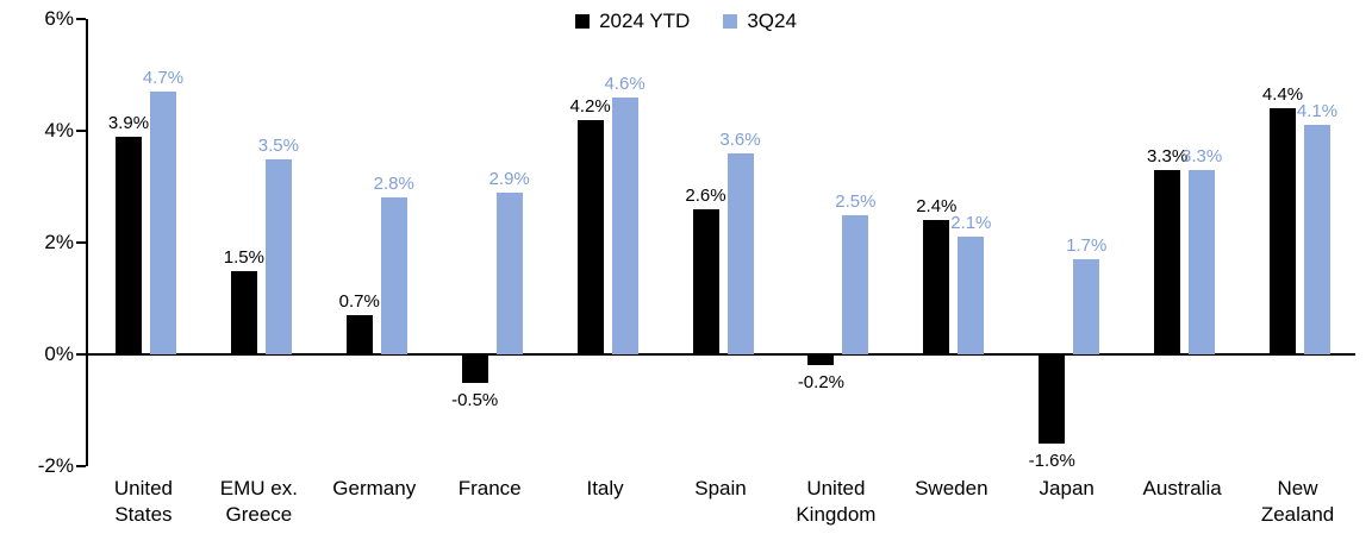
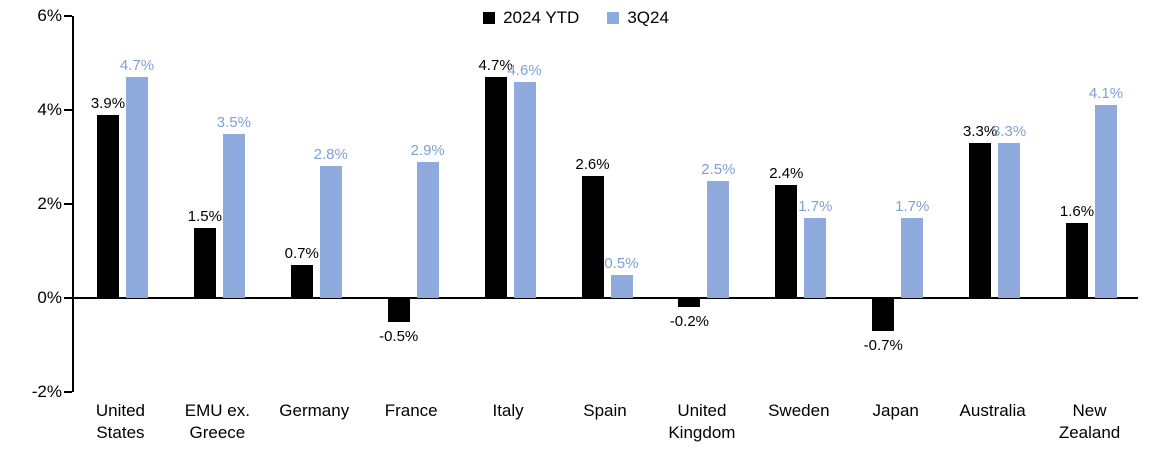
2024 YTD/Italy: 4.2% -> 4.7%
3Q24/Spain: 3.6% -> 0.5%
3Q24/Sweden: 2.1% -> 1.7%
2024 YTD/Japan: -1.6% -> -0.7%
2024 YTD/New Zealand: 4.4% -> 1.6%
